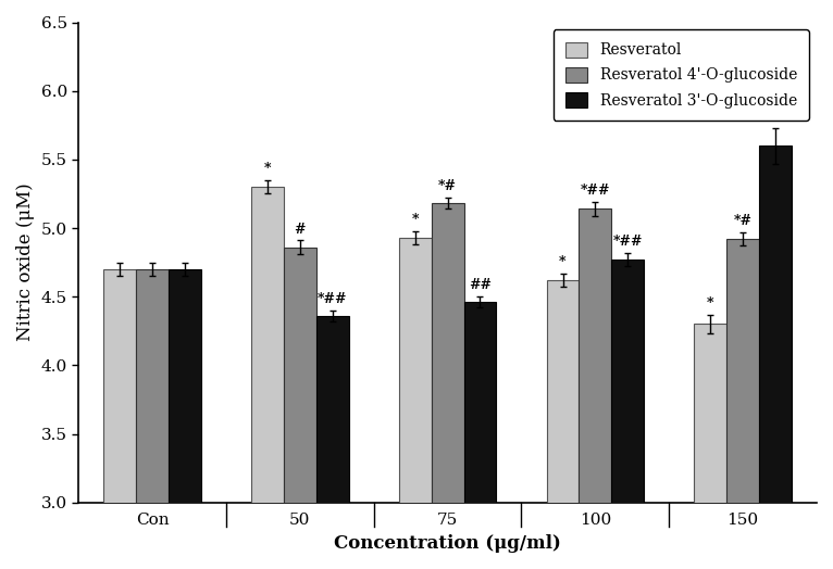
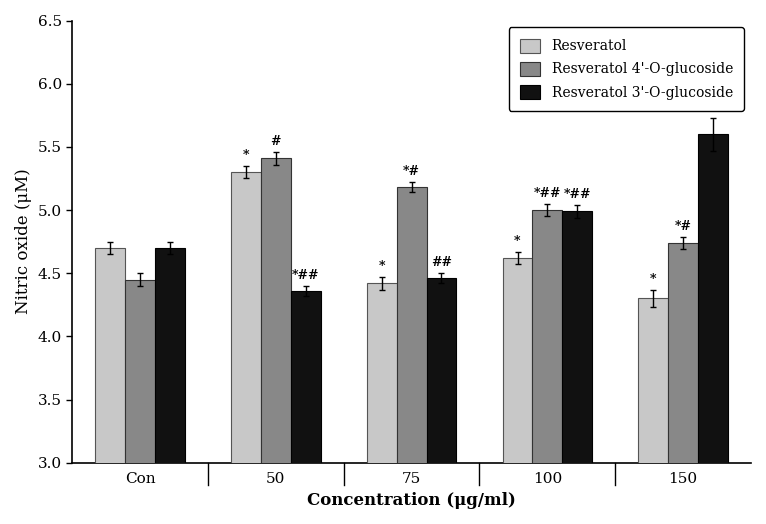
Resveratol 4'-O-glucoside/Con: 4.70 -> 4.45
Resveratol 4'-O-glucoside/50: 4.86 -> 5.41
Resveratol/75: 4.93 -> 4.42
Resveratol 4'-O-glucoside/100: 5.14 -> 5.00
Resveratol 3'-O-glucoside/100: 4.77 -> 4.99
Resveratol 4'-O-glucoside/150: 4.92 -> 4.74
